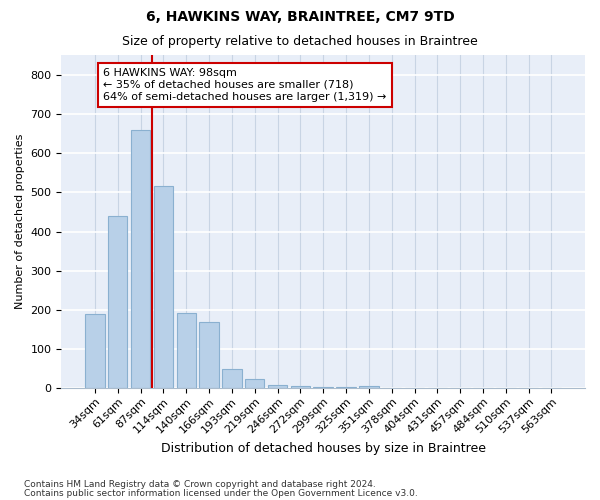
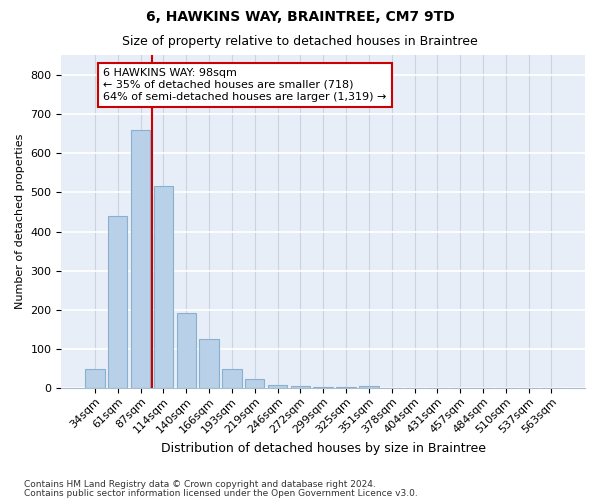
34sqm: 190 -> 50
166sqm: 170 -> 127
